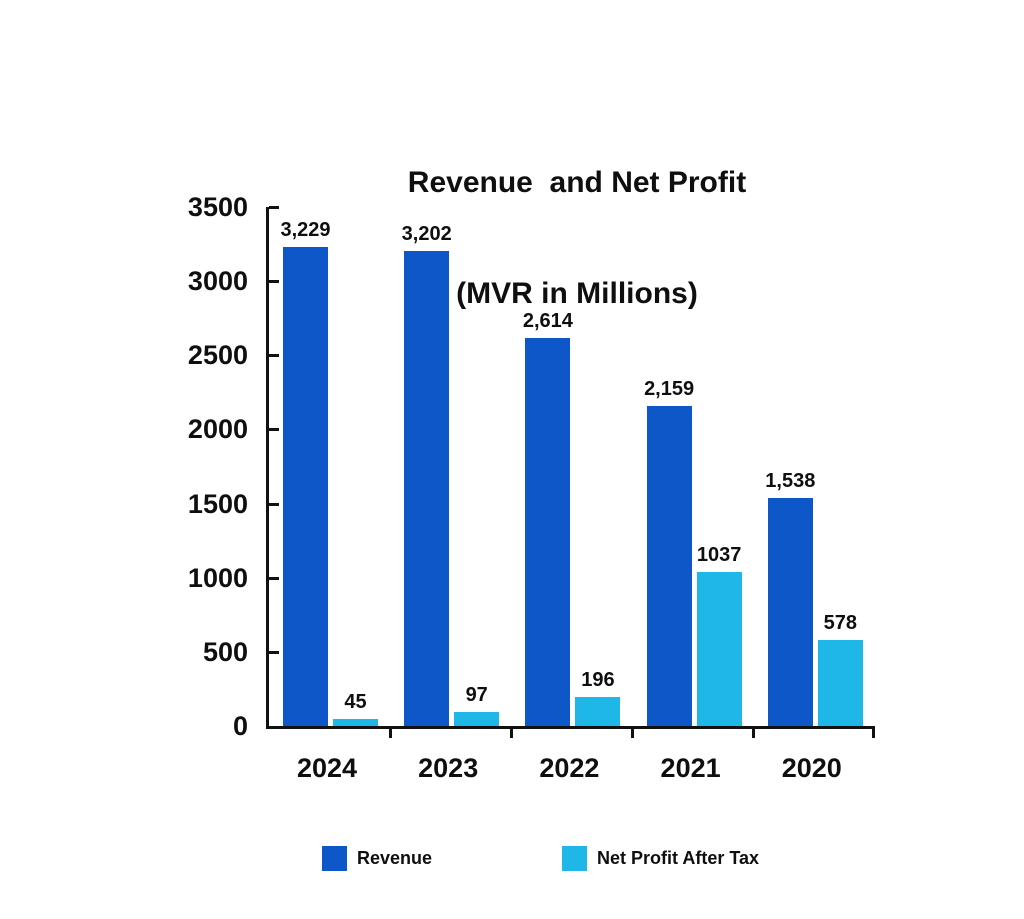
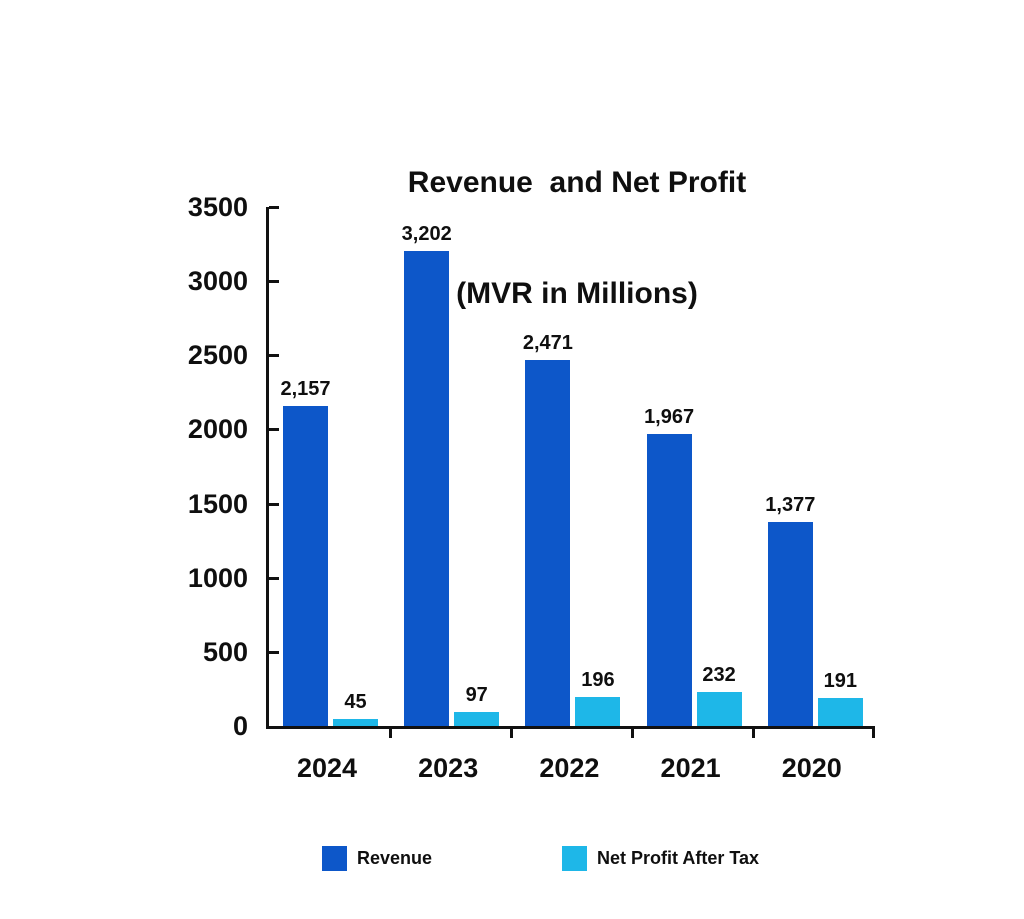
Revenue/2024: 3,229 -> 2,157
Revenue/2022: 2,614 -> 2,471
Revenue/2021: 2,159 -> 1,967
Net Profit After Tax/2021: 1037 -> 232
Revenue/2020: 1,538 -> 1,377
Net Profit After Tax/2020: 578 -> 191
